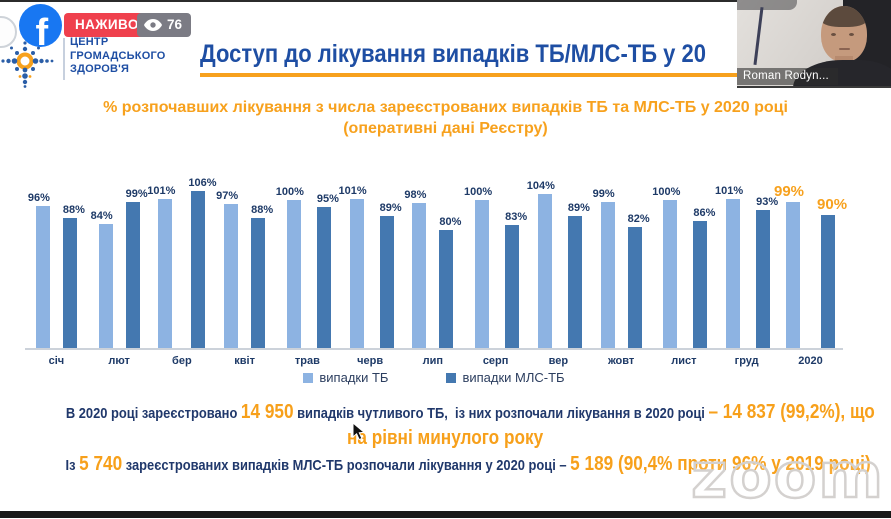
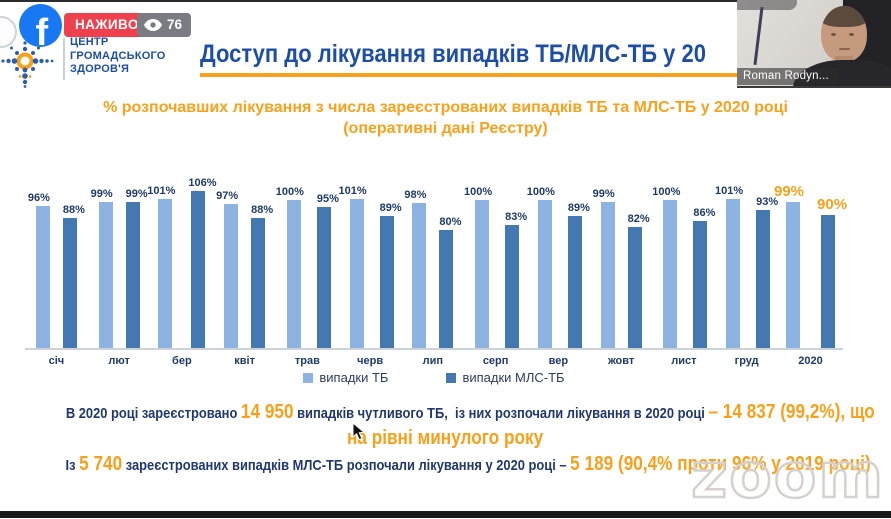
випадки ТБ/лют: 84% -> 99%
випадки ТБ/вер: 104% -> 100%
